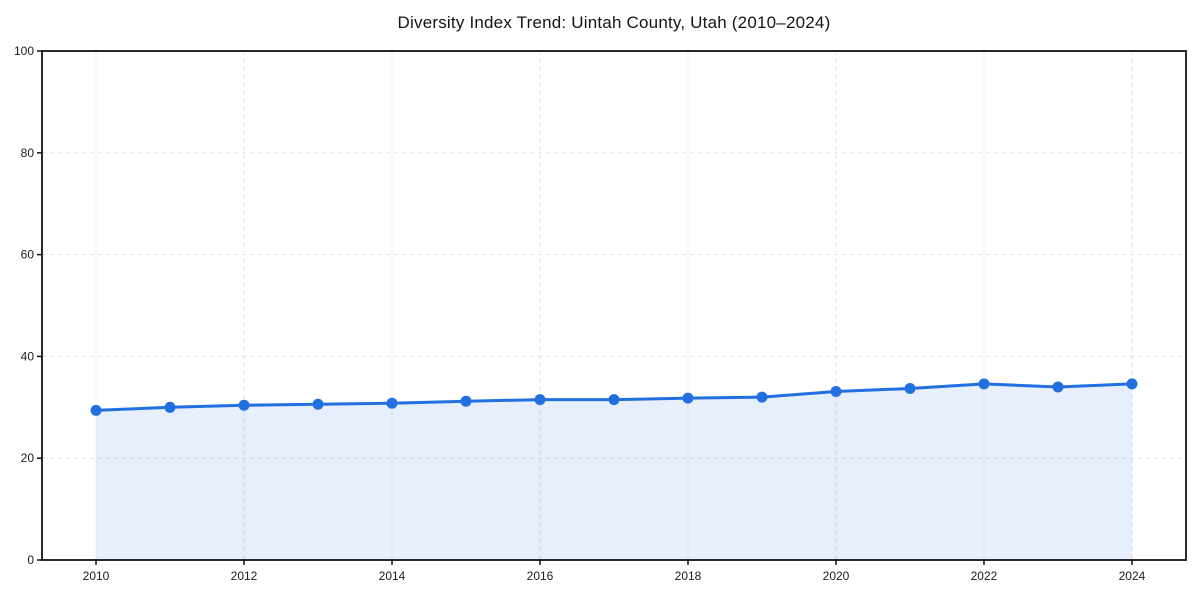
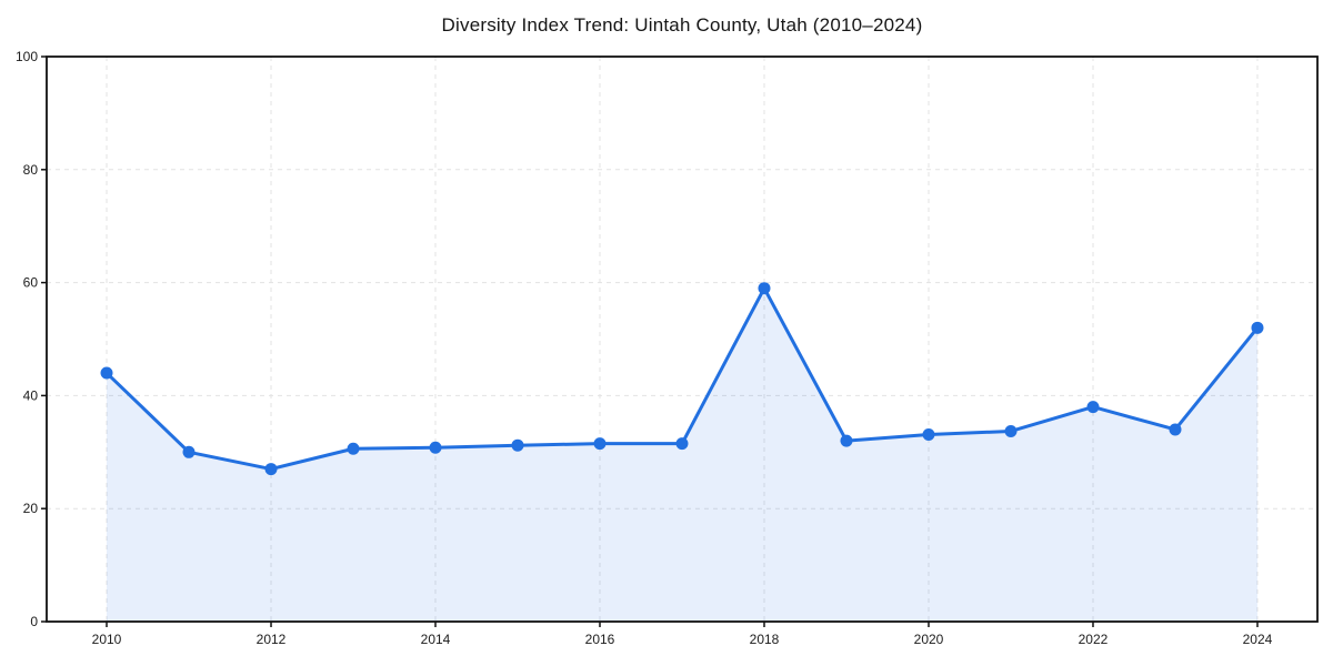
2010: 29 -> 44
2012: 30 -> 27
2018: 32 -> 59
2022: 35 -> 38
2024: 35 -> 52
